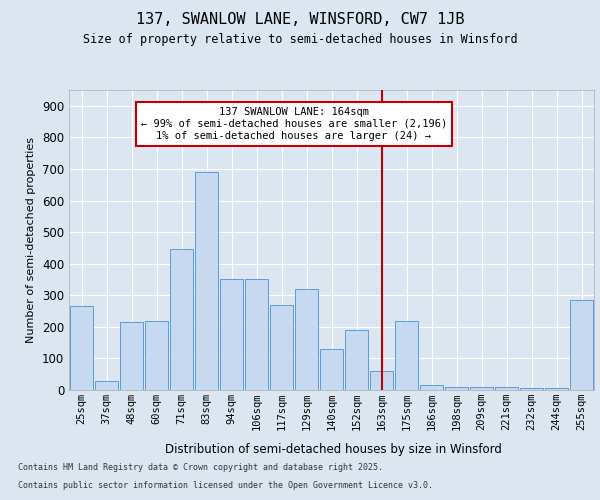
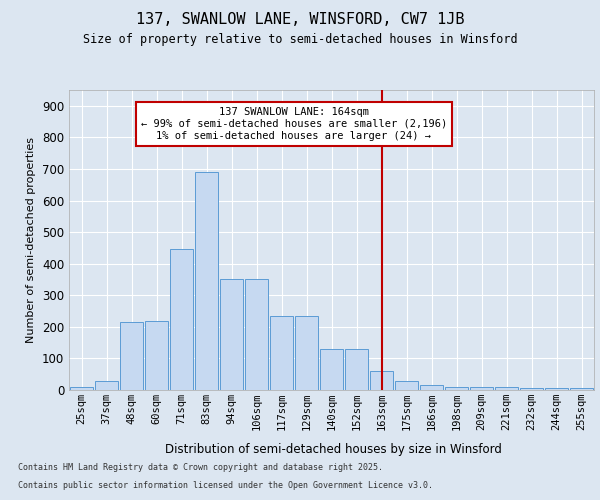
25sqm: 265 -> 10
117sqm: 270 -> 235
129sqm: 320 -> 235
152sqm: 190 -> 130
175sqm: 220 -> 30
255sqm: 285 -> 5
